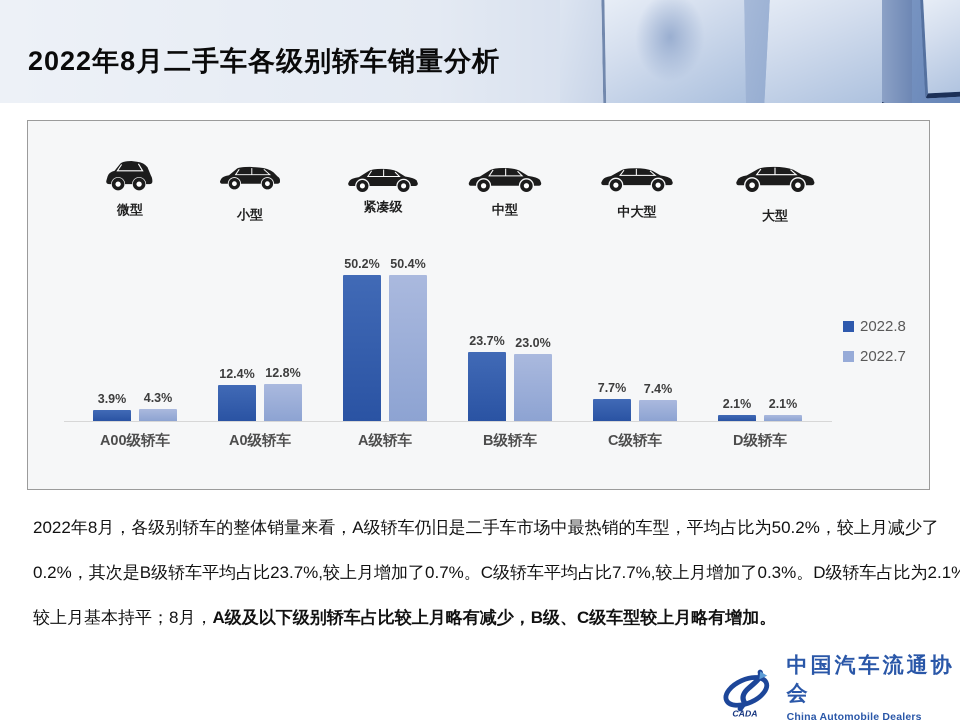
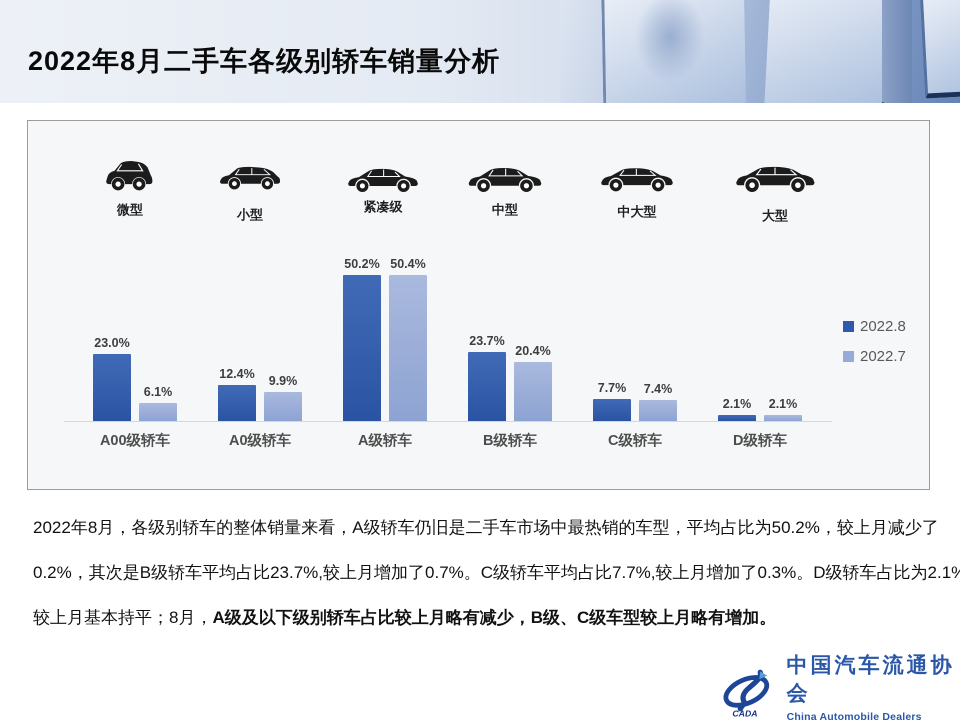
2022.8/A00级轿车: 3.9% -> 23.0%
2022.7/A00级轿车: 4.3% -> 6.1%
2022.7/A0级轿车: 12.8% -> 9.9%
2022.7/B级轿车: 23.0% -> 20.4%
